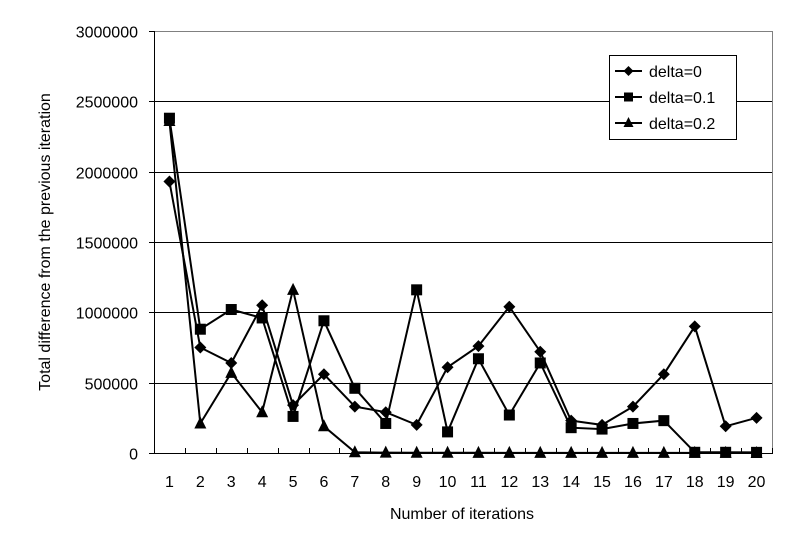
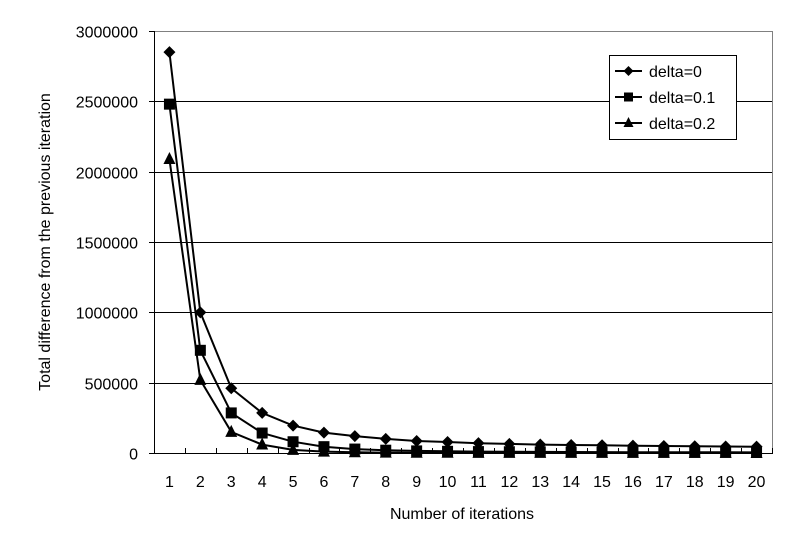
delta=0/1: 1930000 -> 2850000
delta=0.1/1: 2380000 -> 2480000
delta=0.2/1: 2360000 -> 2090000
delta=0/2: 750000 -> 1000000
delta=0.1/2: 880000 -> 730000
delta=0.2/2: 210000 -> 520000
delta=0/3: 640000 -> 460000
delta=0.1/3: 1020000 -> 280000
delta=0.2/3: 570000 -> 150000
delta=0/4: 1050000 -> 280000
delta=0.1/4: 960000 -> 140000
delta=0.2/4: 290000 -> 60000
delta=0/5: 340000 -> 200000
delta=0.1/5: 260000 -> 80000
delta=0.2/5: 1160000 -> 20000
delta=0/6: 560000 -> 140000
delta=0.1/6: 940000 -> 40000
delta=0.2/6: 190000 -> 10000
delta=0/7: 330000 -> 120000
delta=0.1/7: 460000 -> 30000
delta=0/8: 290000 -> 100000
delta=0.1/8: 210000 -> 20000
delta=0/9: 200000 -> 80000
delta=0.1/9: 1160000 -> 20000
delta=0/10: 610000 -> 80000
delta=0.1/10: 150000 -> 10000
delta=0/11: 760000 -> 70000
delta=0.1/11: 670000 -> 10000
delta=0/12: 1040000 -> 60000
delta=0.1/12: 270000 -> 10000
delta=0/13: 720000 -> 60000
delta=0.1/13: 640000 -> 10000
delta=0/14: 230000 -> 60000
delta=0.1/14: 180000 -> 10000
delta=0/15: 200000 -> 60000
delta=0.1/15: 170000 -> 10000
delta=0/16: 330000 -> 50000
delta=0.1/16: 210000 -> 10000
delta=0/17: 560000 -> 50000
delta=0.1/17: 230000 -> 10000
delta=0/18: 900000 -> 50000
delta=0/19: 190000 -> 50000
delta=0/20: 250000 -> 40000
